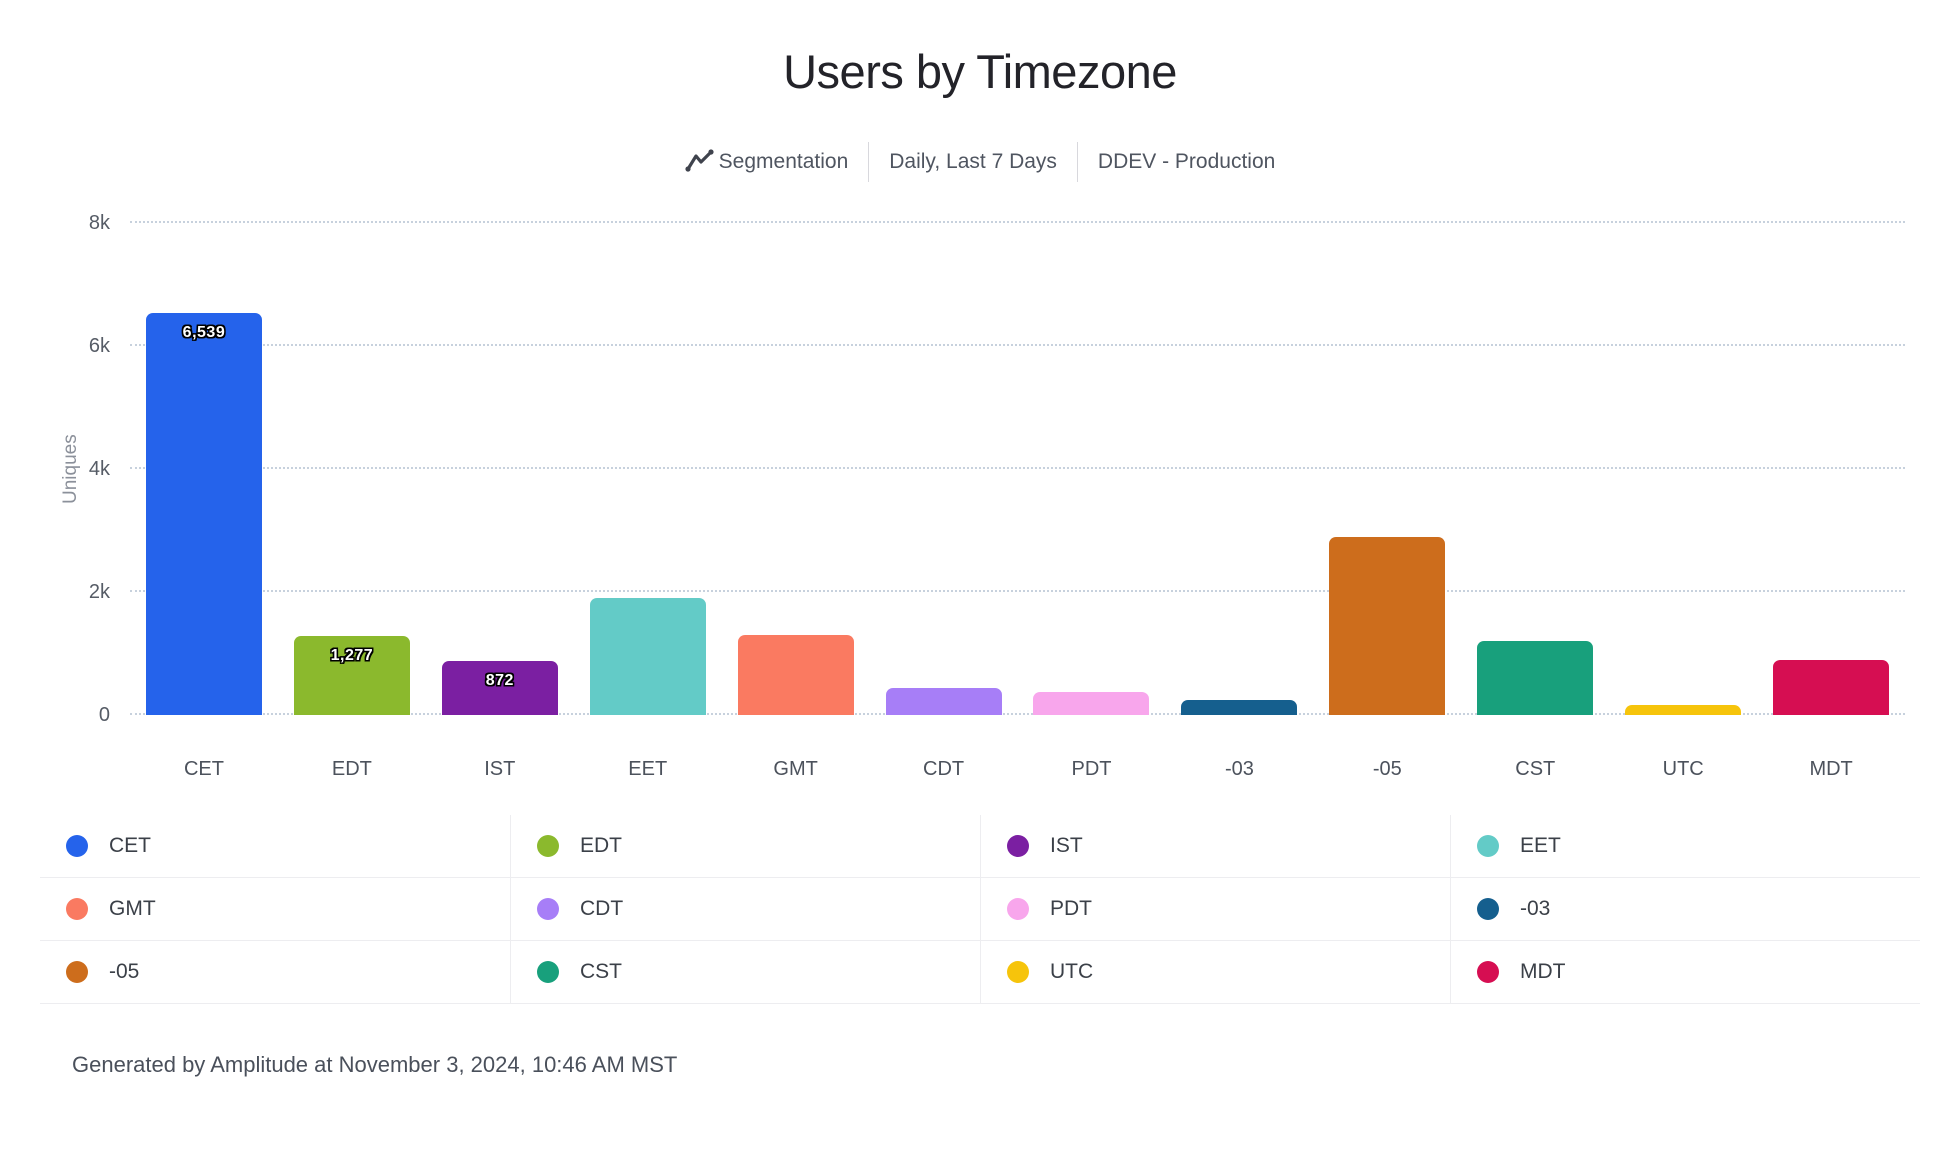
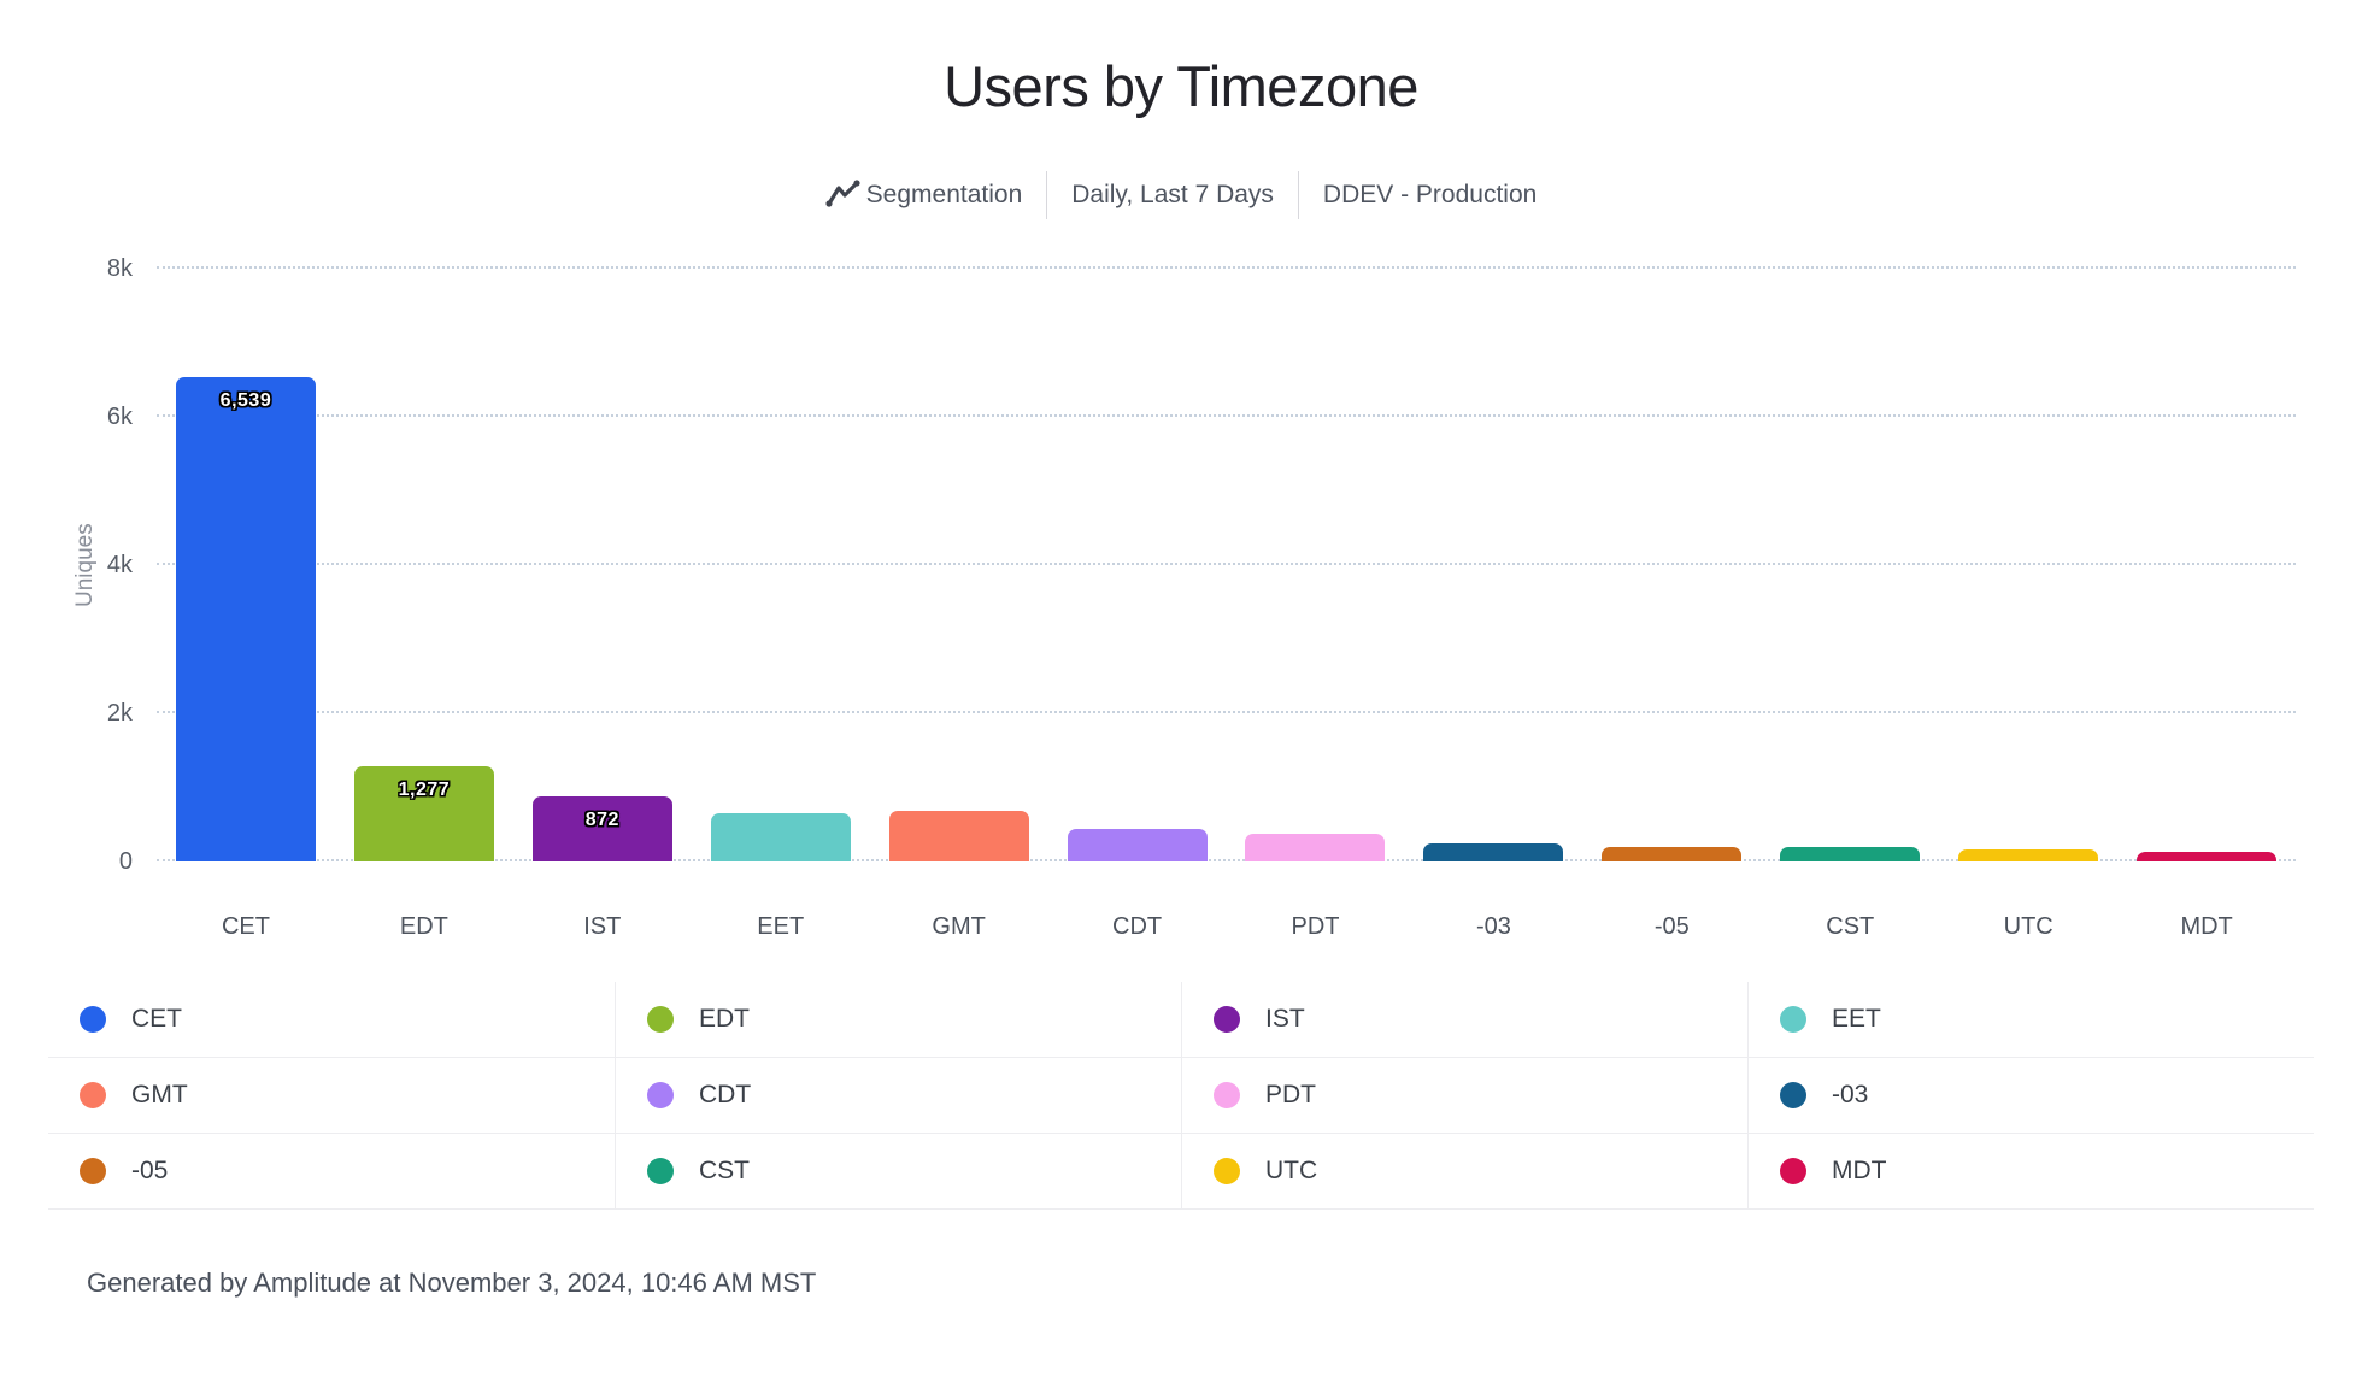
EET: 1.9k -> 0.6k
GMT: 1.3k -> 0.7k
-05: 2.9k -> 0.2k
CST: 1.2k -> 0.2k
MDT: 0.9k -> 0.1k
